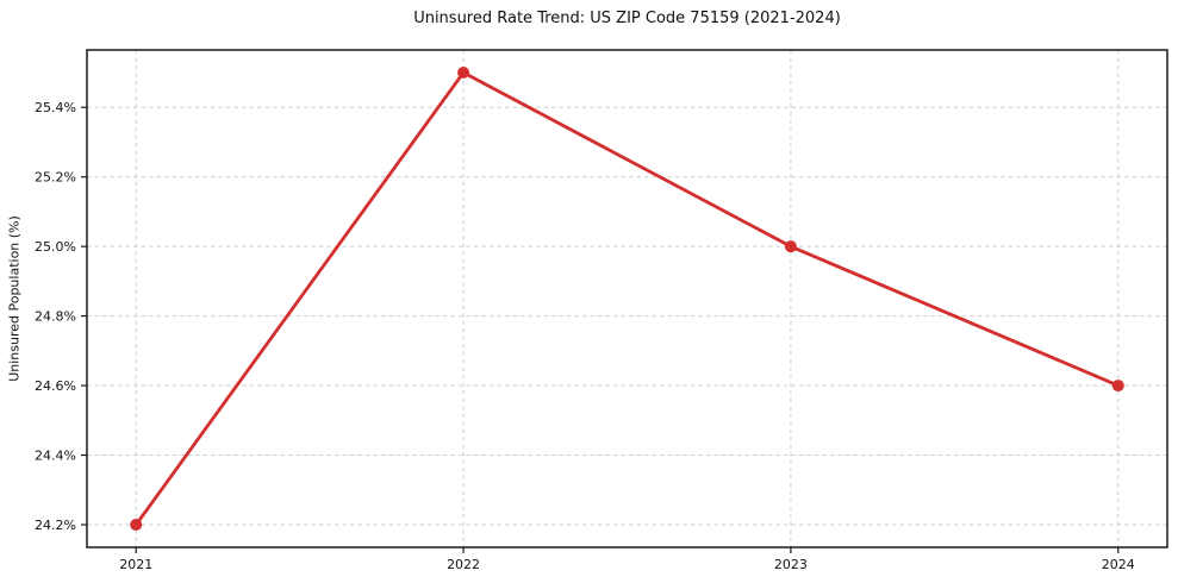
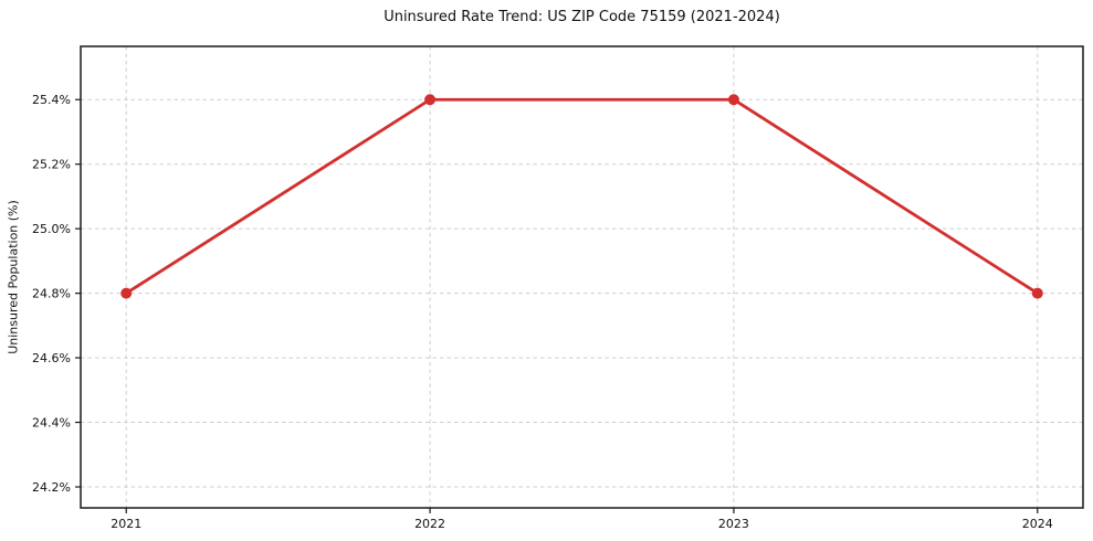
2021: 24.2% -> 24.8%
2022: 25.5% -> 25.4%
2023: 25.0% -> 25.4%
2024: 24.6% -> 24.8%
